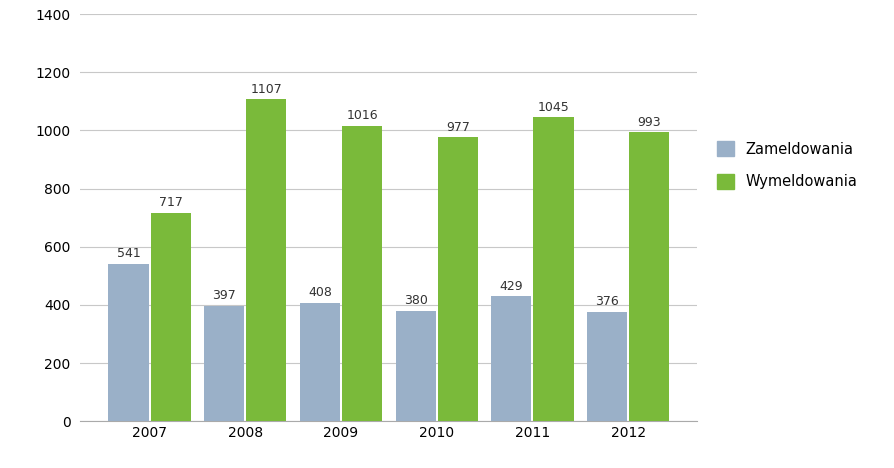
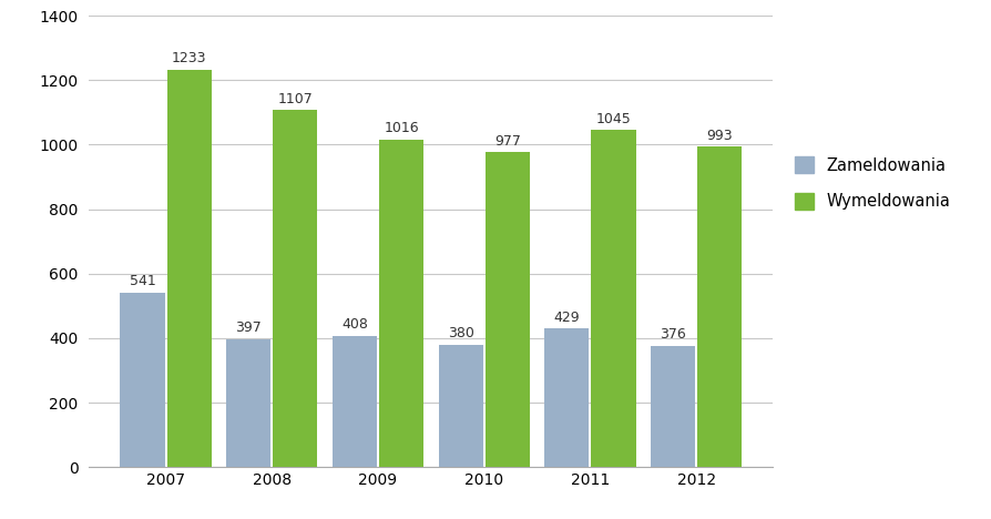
Wymeldowania/2007: 717 -> 1233
